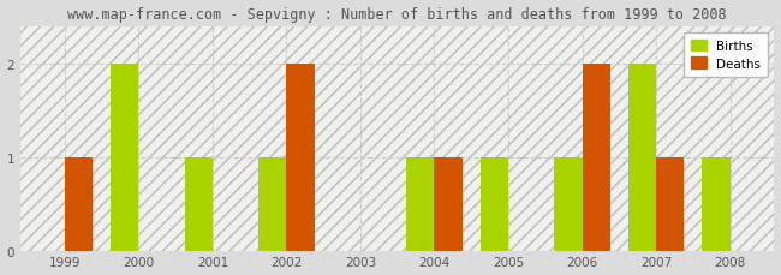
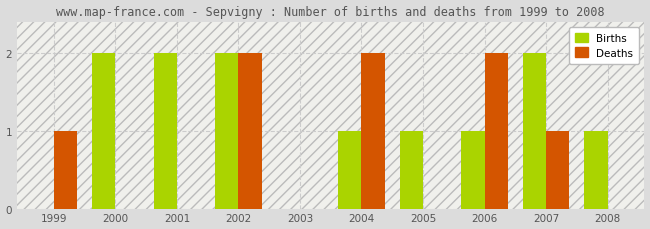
Births/2001: 1 -> 2
Births/2002: 1 -> 2
Deaths/2004: 1 -> 2
